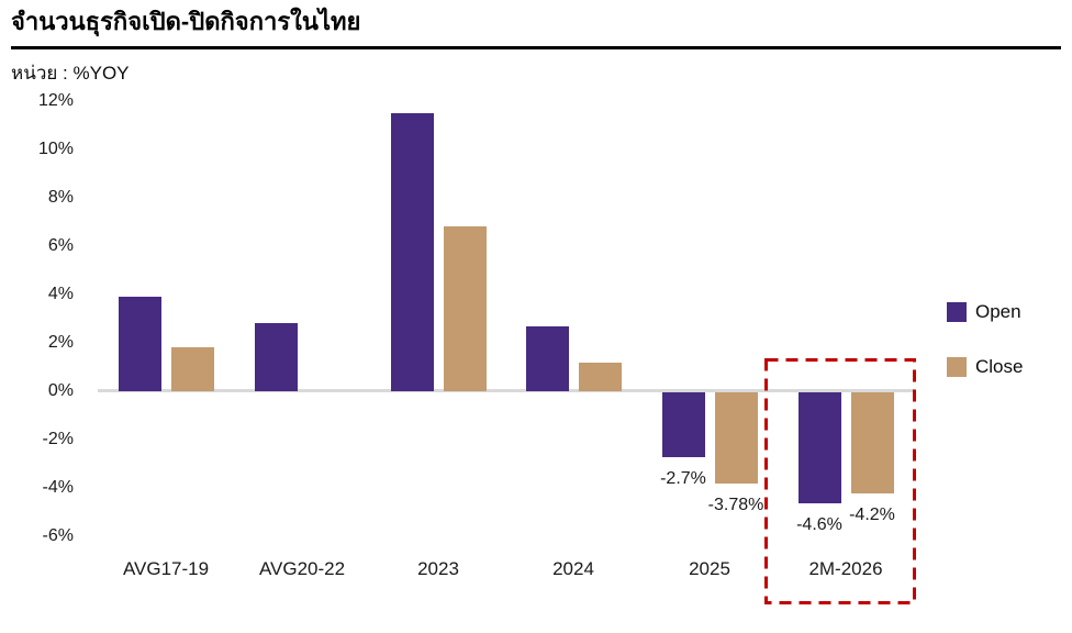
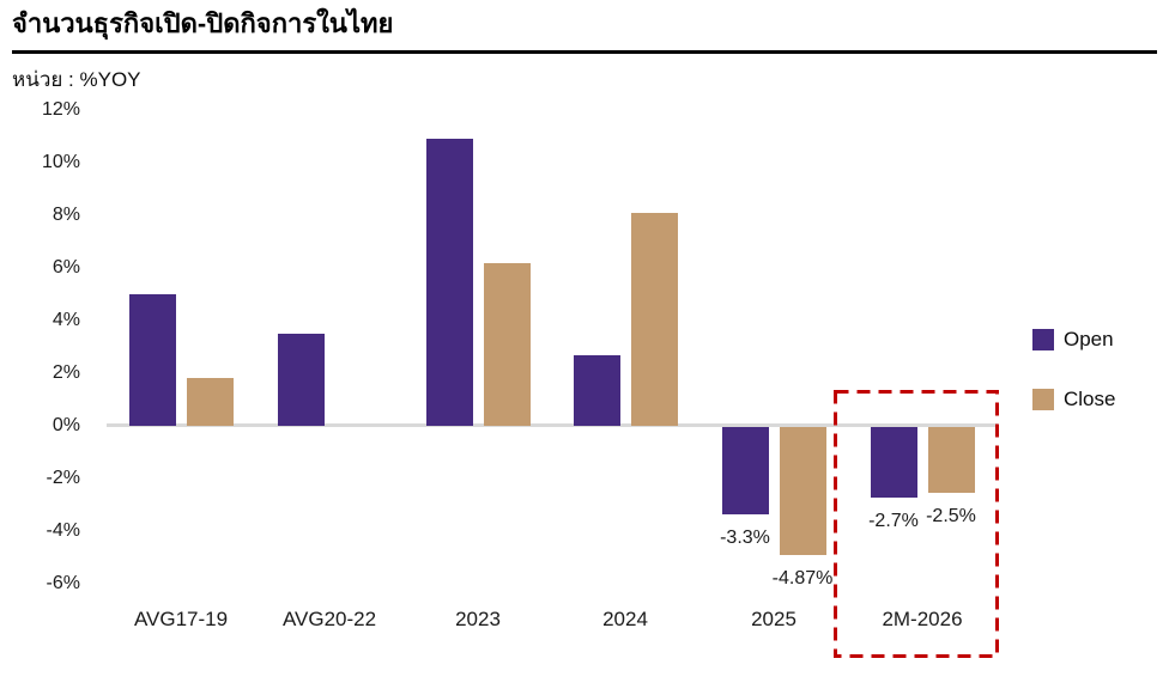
Open/AVG17-19: 3.9% -> 5.0%
Open/AVG20-22: 2.8% -> 3.5%
Open/2023: 11.5% -> 10.9%
Close/2023: 6.8% -> 6.2%
Close/2024: 1.2% -> 8.1%
Open/2025: -2.7% -> -3.3%
Close/2025: -3.78% -> -4.87%
Open/2M-2026: -4.6% -> -2.7%
Close/2M-2026: -4.2% -> -2.5%
